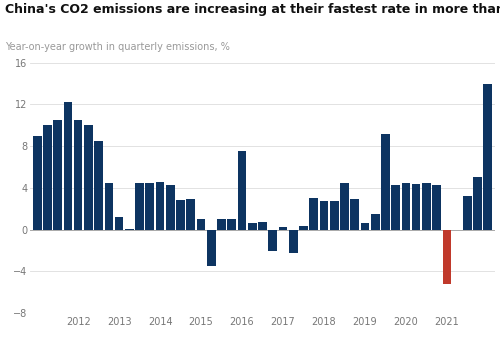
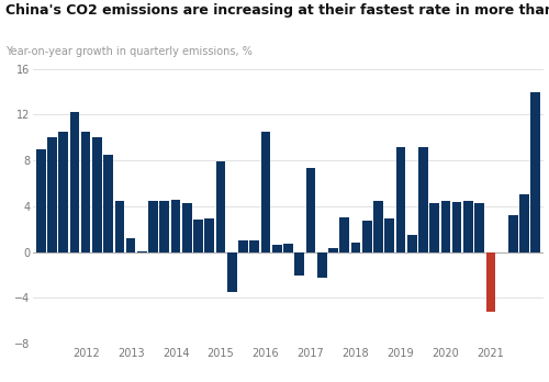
2015: 1.0 -> 7.9
2016: 7.5 -> 10.5
2017: 0.3 -> 7.3
2018: 2.7 -> 0.8
2019: 0.6 -> 9.2
